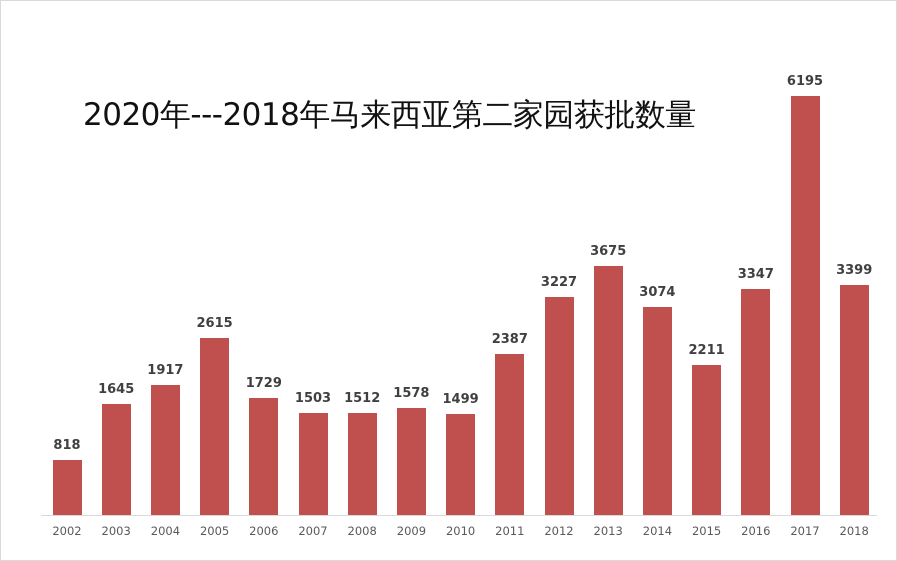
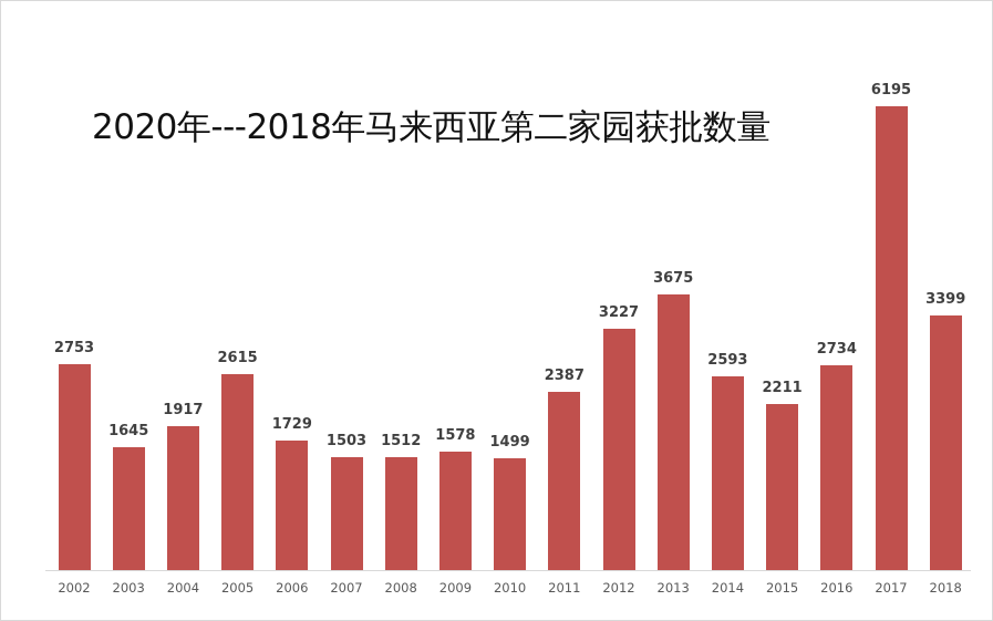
2002: 818 -> 2753
2014: 3074 -> 2593
2016: 3347 -> 2734
